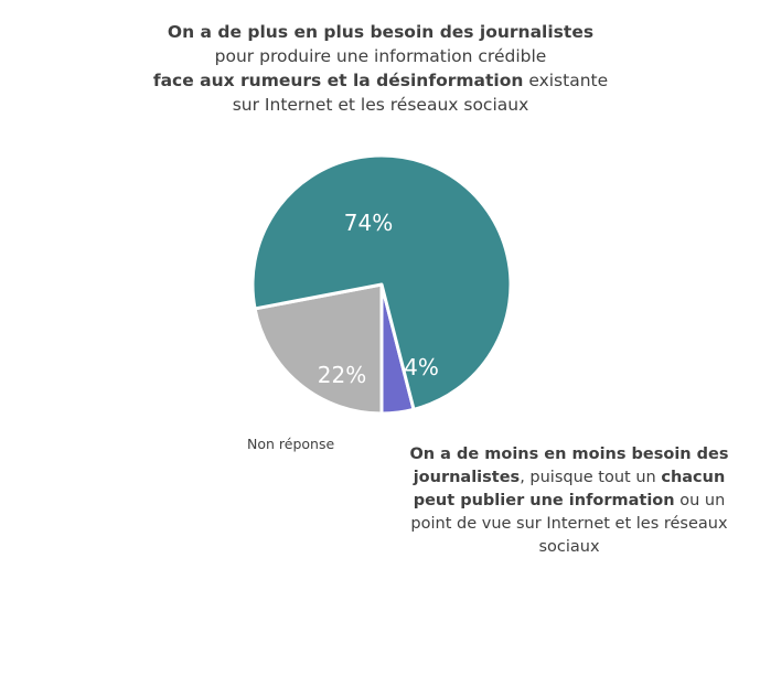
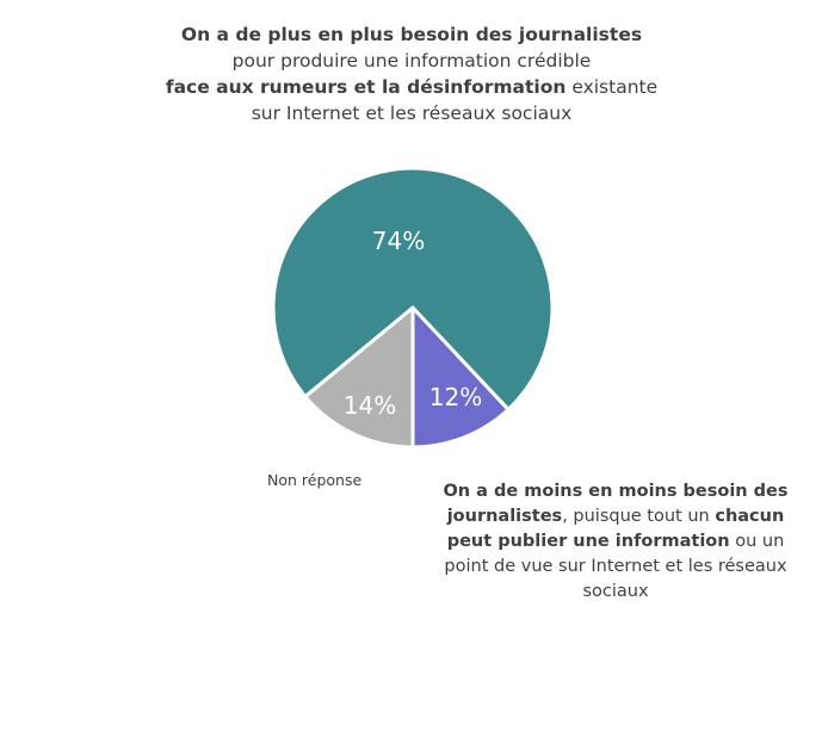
On a de moins en moins besoin des journalistes: 4% -> 12%
Non réponse: 22% -> 14%
